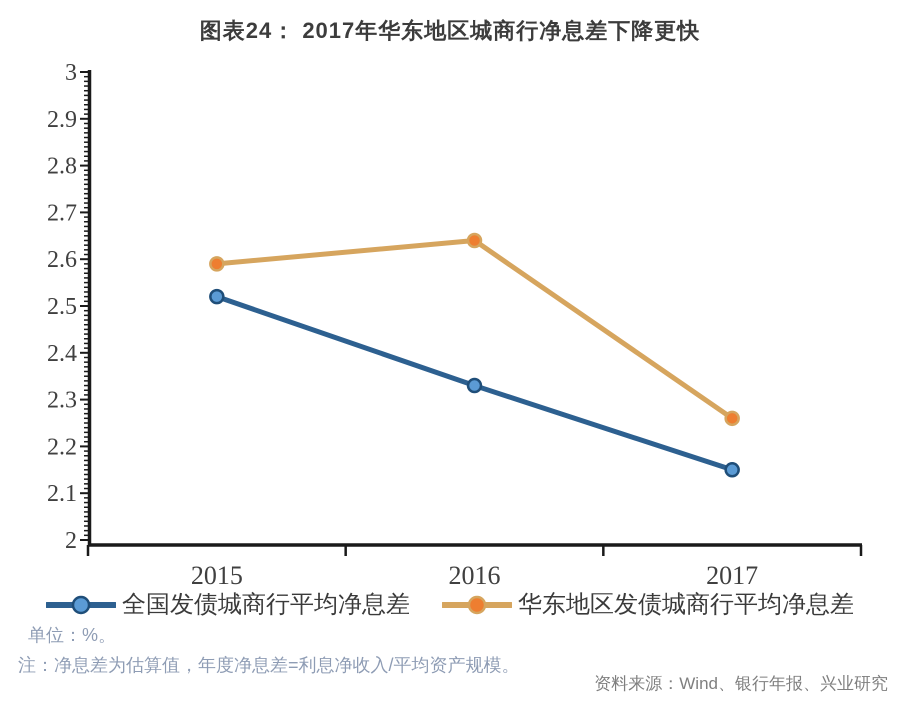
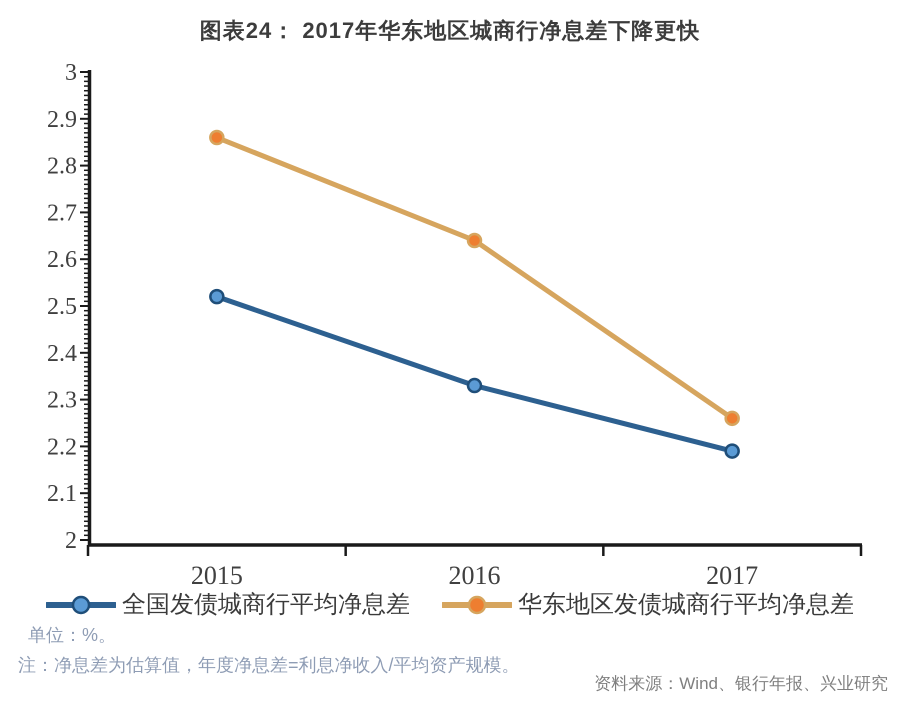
华东地区发债城商行平均净息差/2015: 2.59 -> 2.86
全国发债城商行平均净息差/2017: 2.15 -> 2.19
